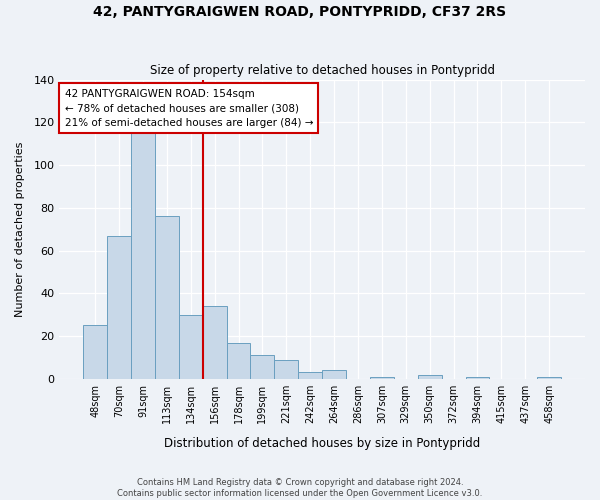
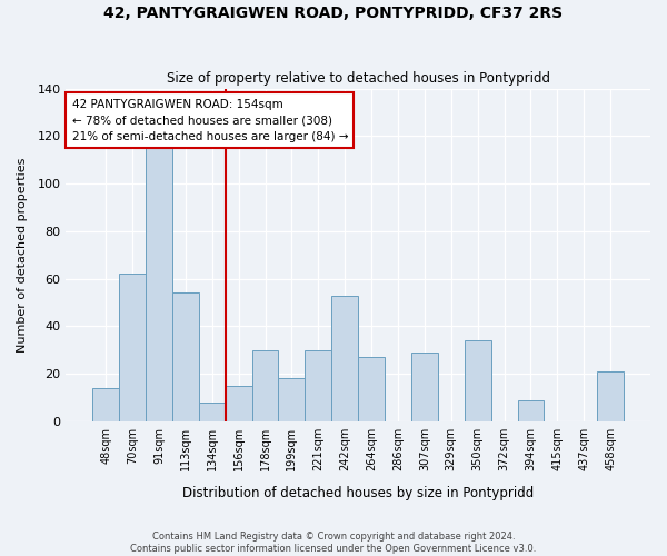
48sqm: 25 -> 14
70sqm: 67 -> 62
113sqm: 76 -> 54
134sqm: 30 -> 8
156sqm: 34 -> 15
178sqm: 17 -> 30
199sqm: 11 -> 18
221sqm: 9 -> 30
242sqm: 3 -> 53
264sqm: 4 -> 27
307sqm: 1 -> 29
350sqm: 2 -> 34
394sqm: 1 -> 9
458sqm: 1 -> 21
